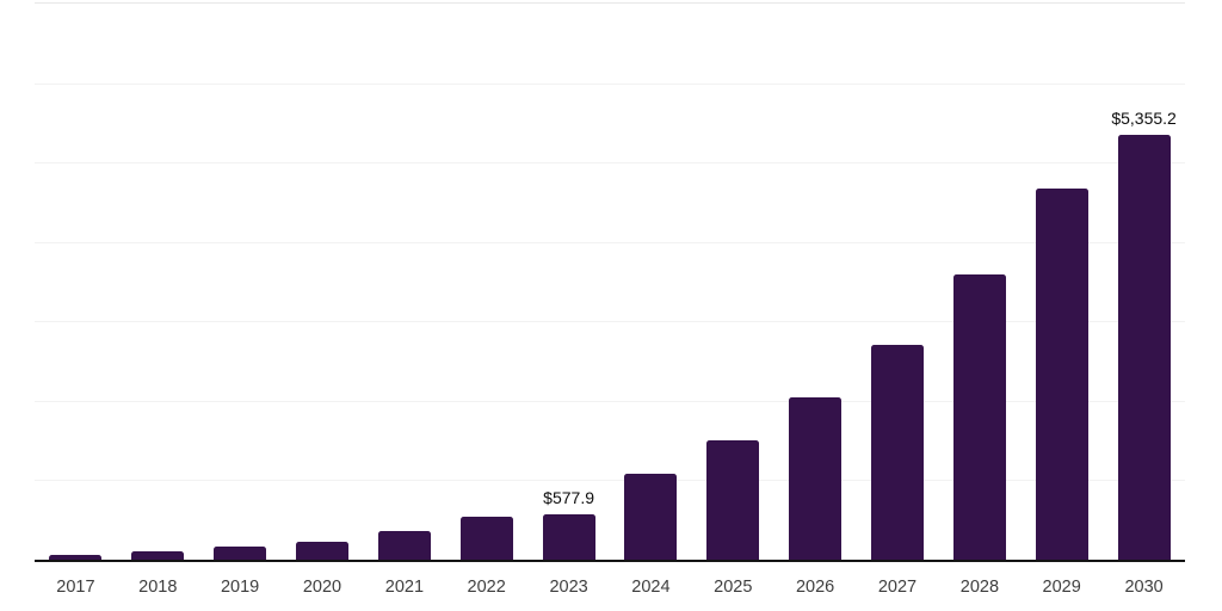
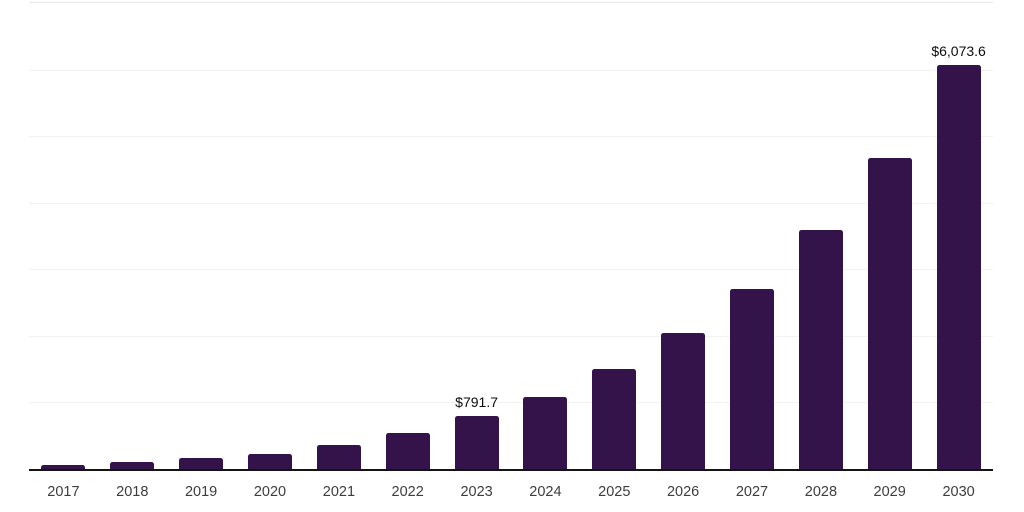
2023: $577.9 -> $791.7
2030: $5,355.2 -> $6,073.6
